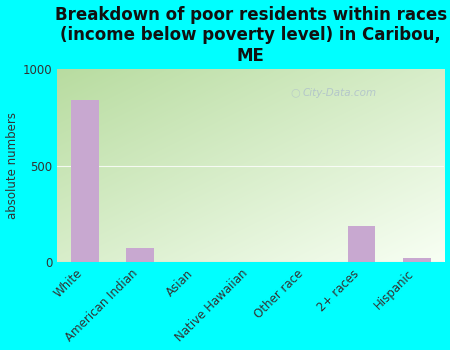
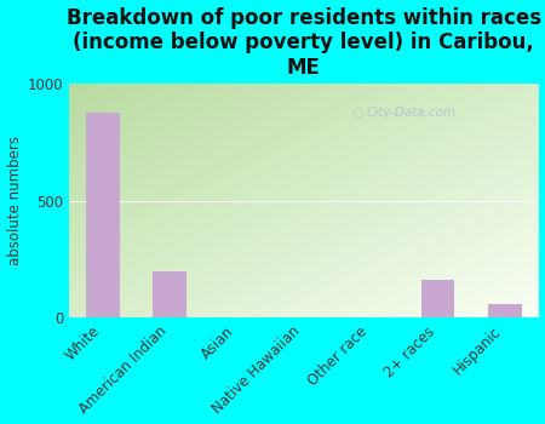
White: 840 -> 880
American Indian: 80 -> 200
2+ races: 190 -> 160
Hispanic: 20 -> 60
